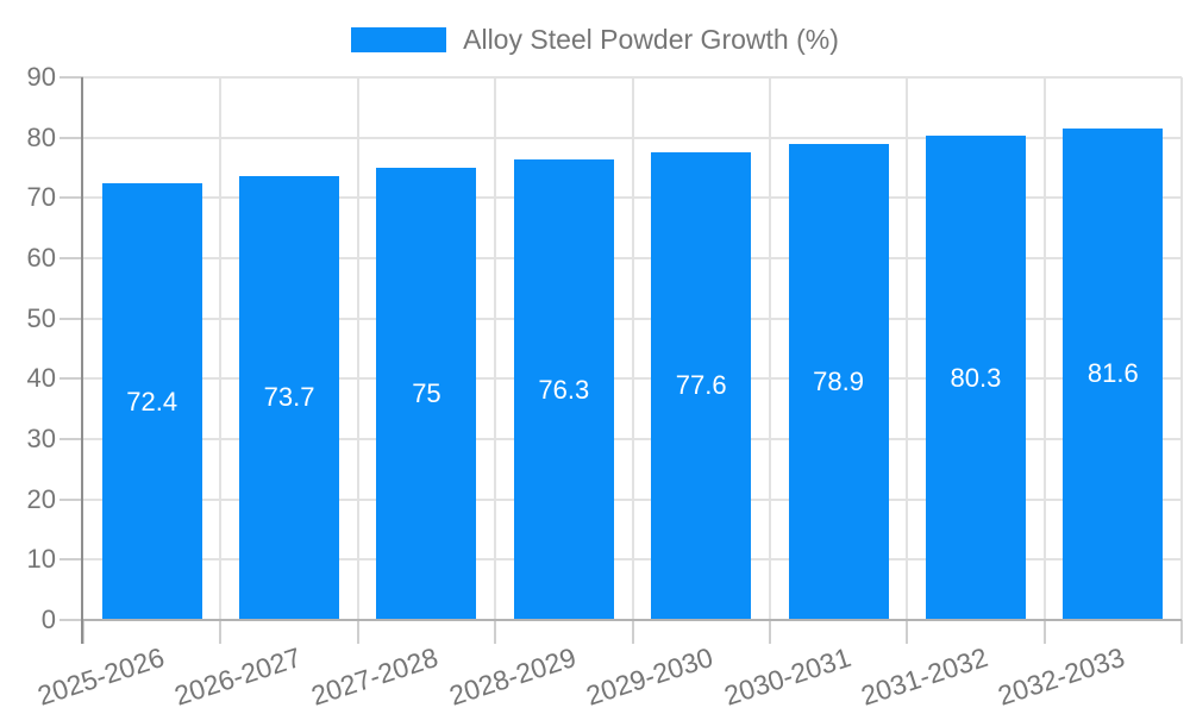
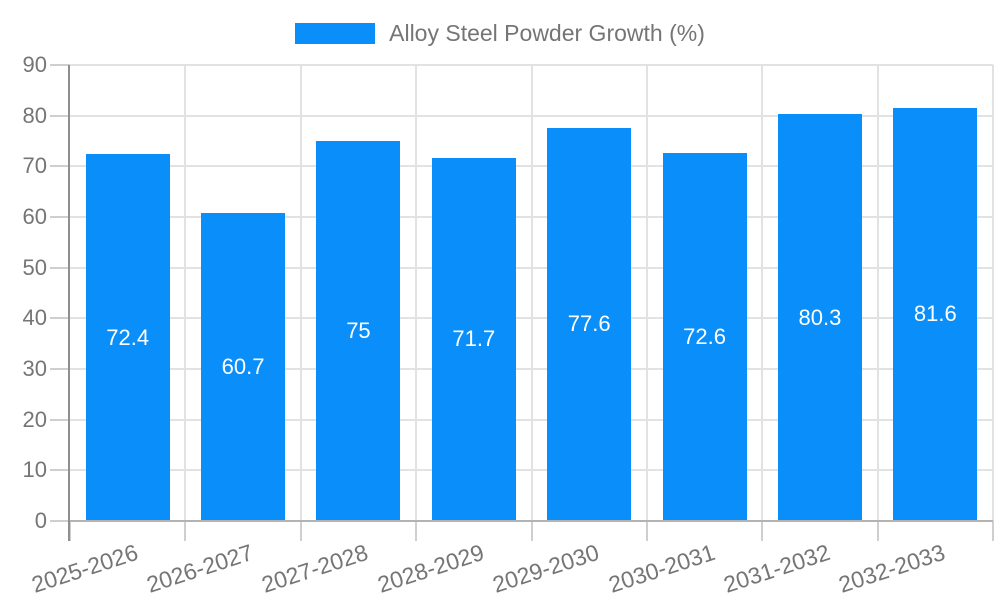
2026-2027: 73.7 -> 60.7
2028-2029: 76.3 -> 71.7
2030-2031: 78.9 -> 72.6
